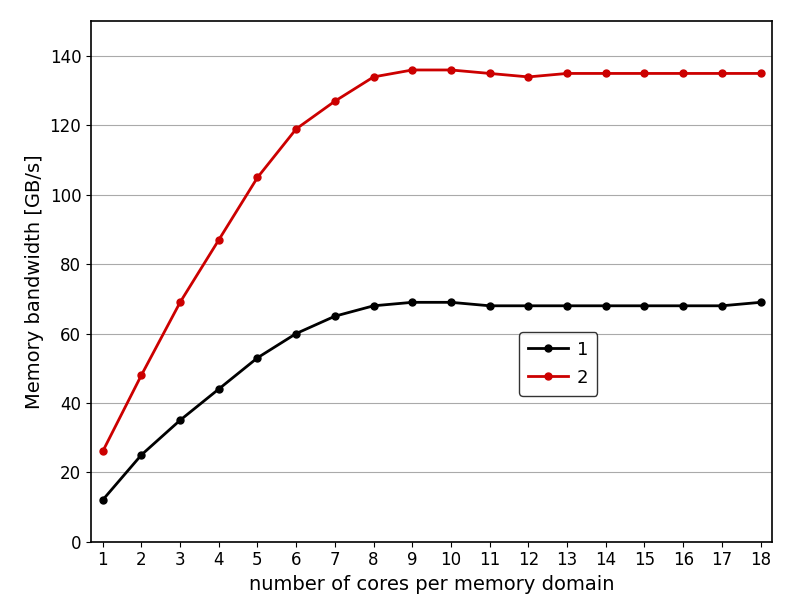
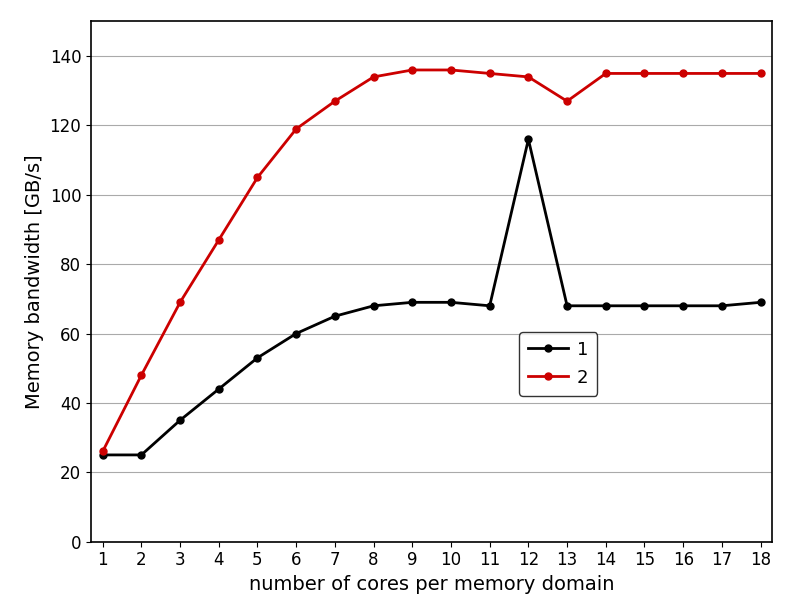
1/1: 12 -> 25
1/12: 68 -> 116
2/13: 135 -> 127
